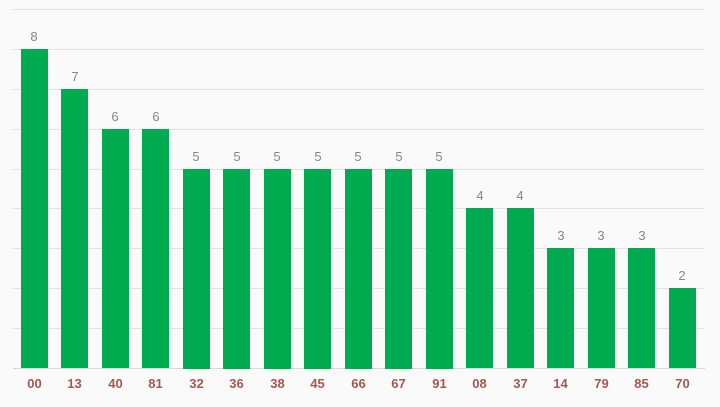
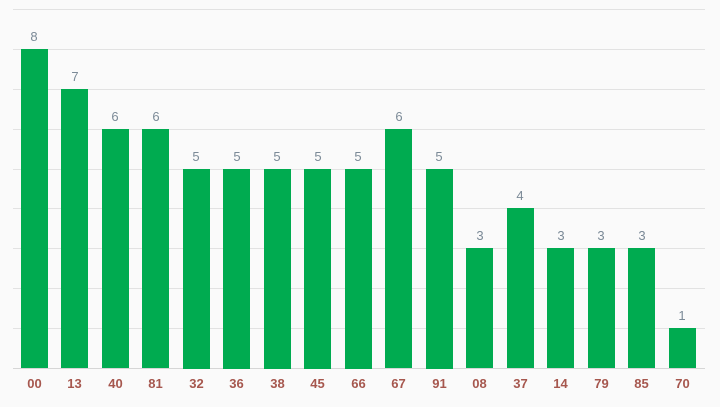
67: 5 -> 6
08: 4 -> 3
70: 2 -> 1
